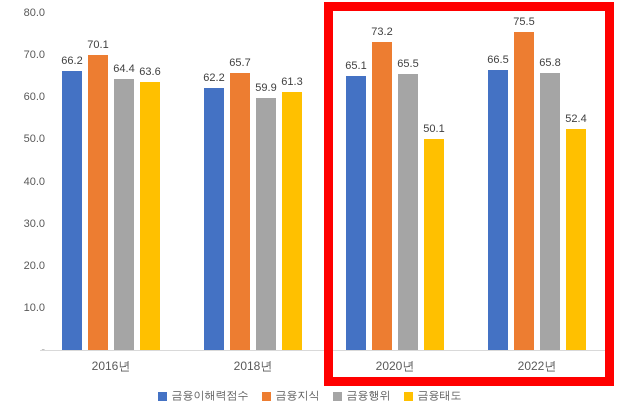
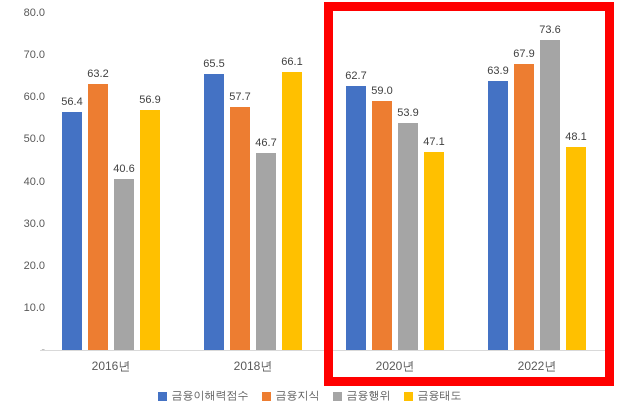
금융이해력점수/2016년: 66.2 -> 56.4
금융지식/2016년: 70.1 -> 63.2
금융행위/2016년: 64.4 -> 40.6
금융태도/2016년: 63.6 -> 56.9
금융이해력점수/2018년: 62.2 -> 65.5
금융지식/2018년: 65.7 -> 57.7
금융행위/2018년: 59.9 -> 46.7
금융태도/2018년: 61.3 -> 66.1
금융이해력점수/2020년: 65.1 -> 62.7
금융지식/2020년: 73.2 -> 59.0
금융행위/2020년: 65.5 -> 53.9
금융태도/2020년: 50.1 -> 47.1
금융이해력점수/2022년: 66.5 -> 63.9
금융지식/2022년: 75.5 -> 67.9
금융행위/2022년: 65.8 -> 73.6
금융태도/2022년: 52.4 -> 48.1
